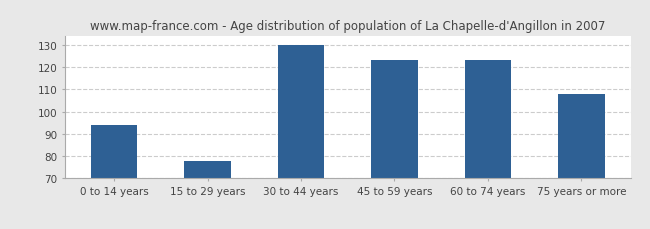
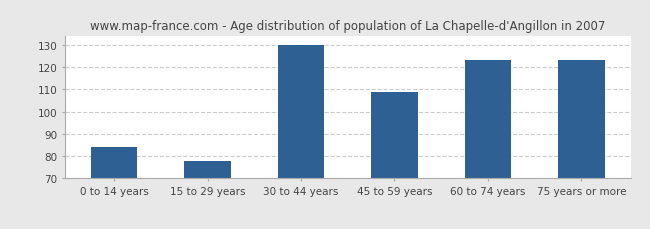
0 to 14 years: 94 -> 84
45 to 59 years: 123 -> 109
75 years or more: 108 -> 123
